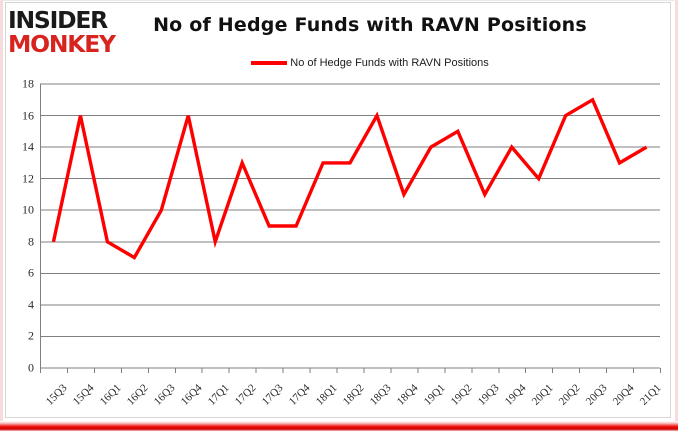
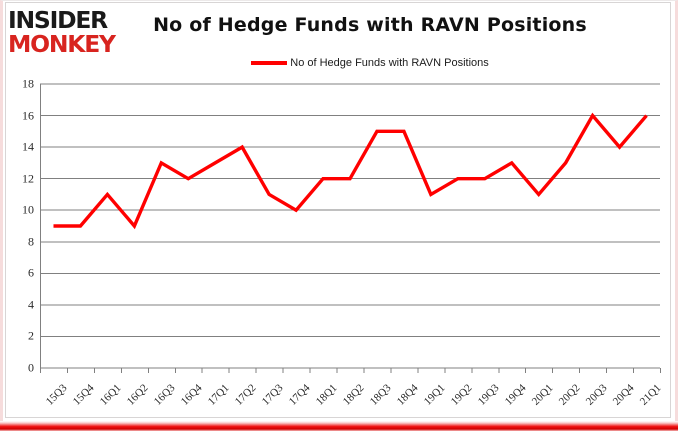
15Q3: 8 -> 9
15Q4: 16 -> 9
16Q1: 8 -> 11
16Q2: 7 -> 9
16Q3: 10 -> 13
16Q4: 16 -> 12
17Q1: 8 -> 13
17Q2: 13 -> 14
17Q3: 9 -> 11
17Q4: 9 -> 10
18Q1: 13 -> 12
18Q2: 13 -> 12
18Q3: 16 -> 15
18Q4: 11 -> 15
19Q1: 14 -> 11
19Q2: 15 -> 12
19Q3: 11 -> 12
19Q4: 14 -> 13
20Q1: 12 -> 11
20Q2: 16 -> 13
20Q3: 17 -> 16
20Q4: 13 -> 14
21Q1: 14 -> 16
